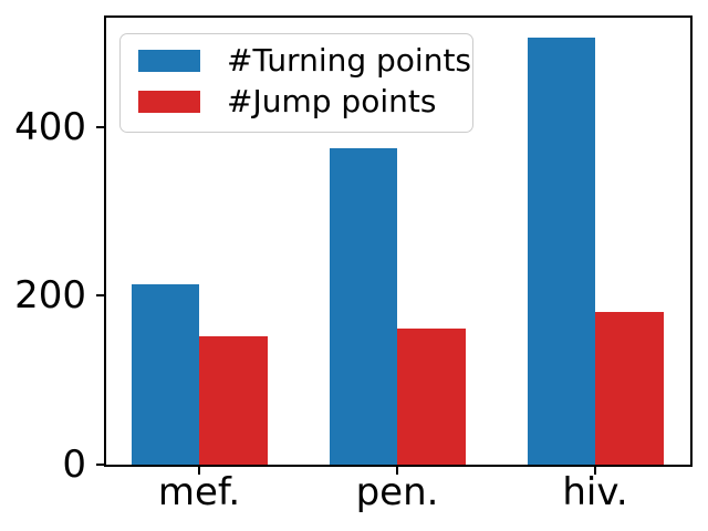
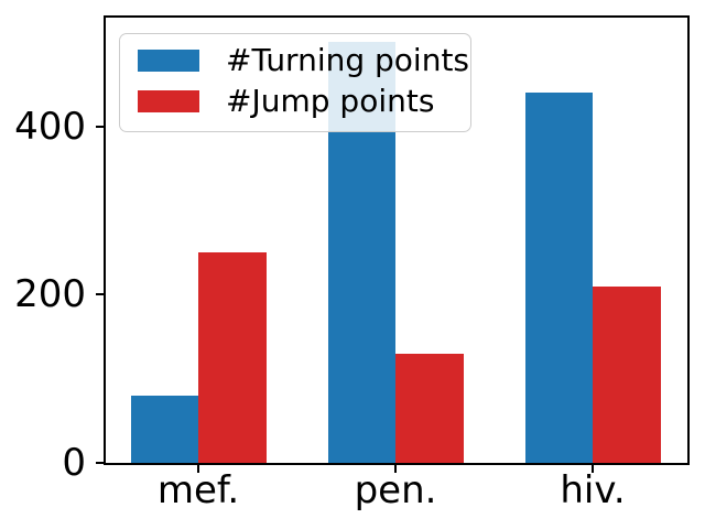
#Turning points/mef.: 210 -> 80
#Jump points/mef.: 150 -> 250
#Turning points/pen.: 380 -> 500
#Jump points/pen.: 160 -> 130
#Turning points/hiv.: 500 -> 440
#Jump points/hiv.: 180 -> 210
